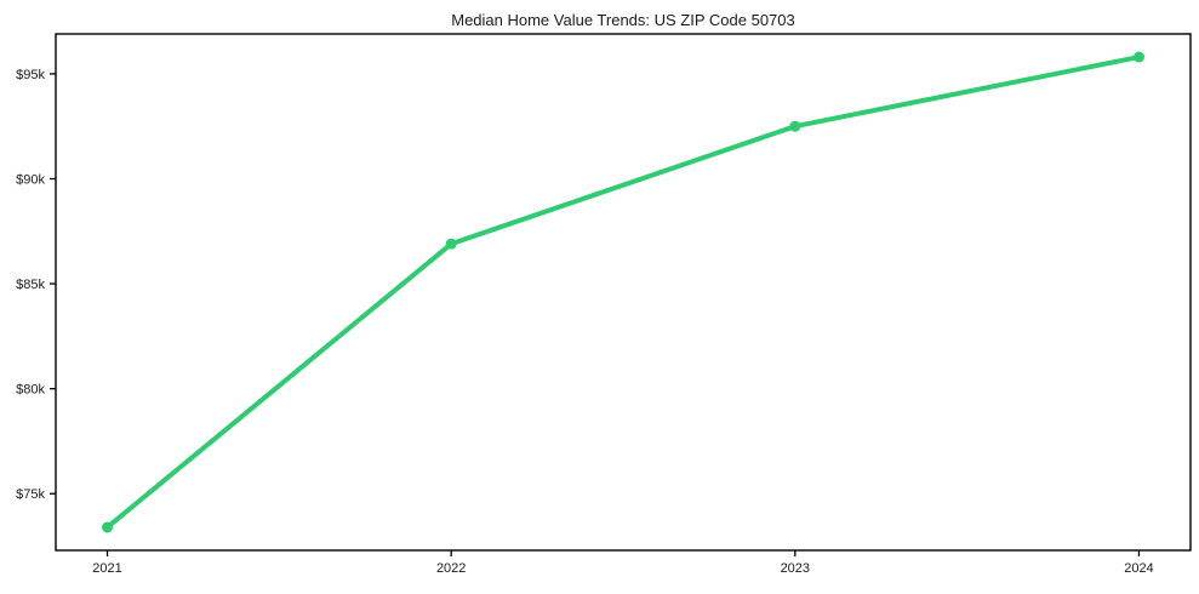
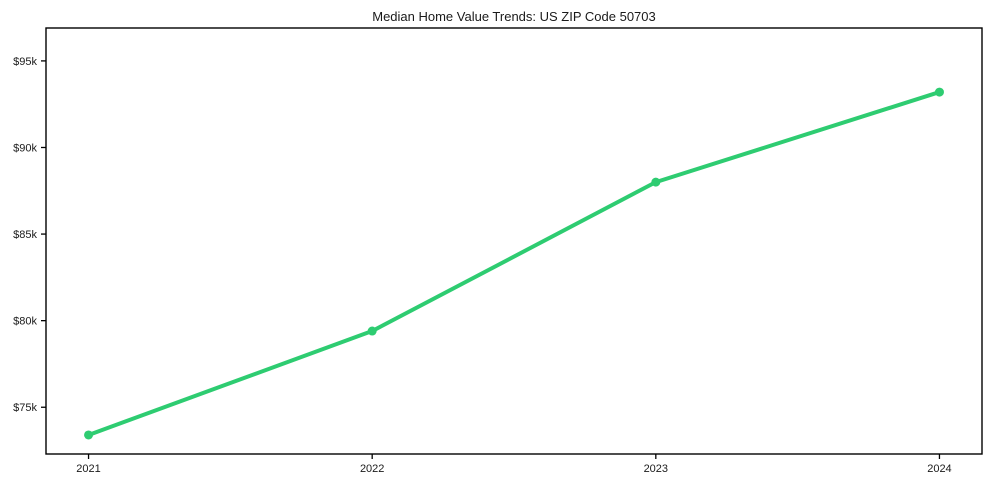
2022: $86.9k -> $79.4k
2023: $92.5k -> $88.0k
2024: $95.8k -> $93.2k
